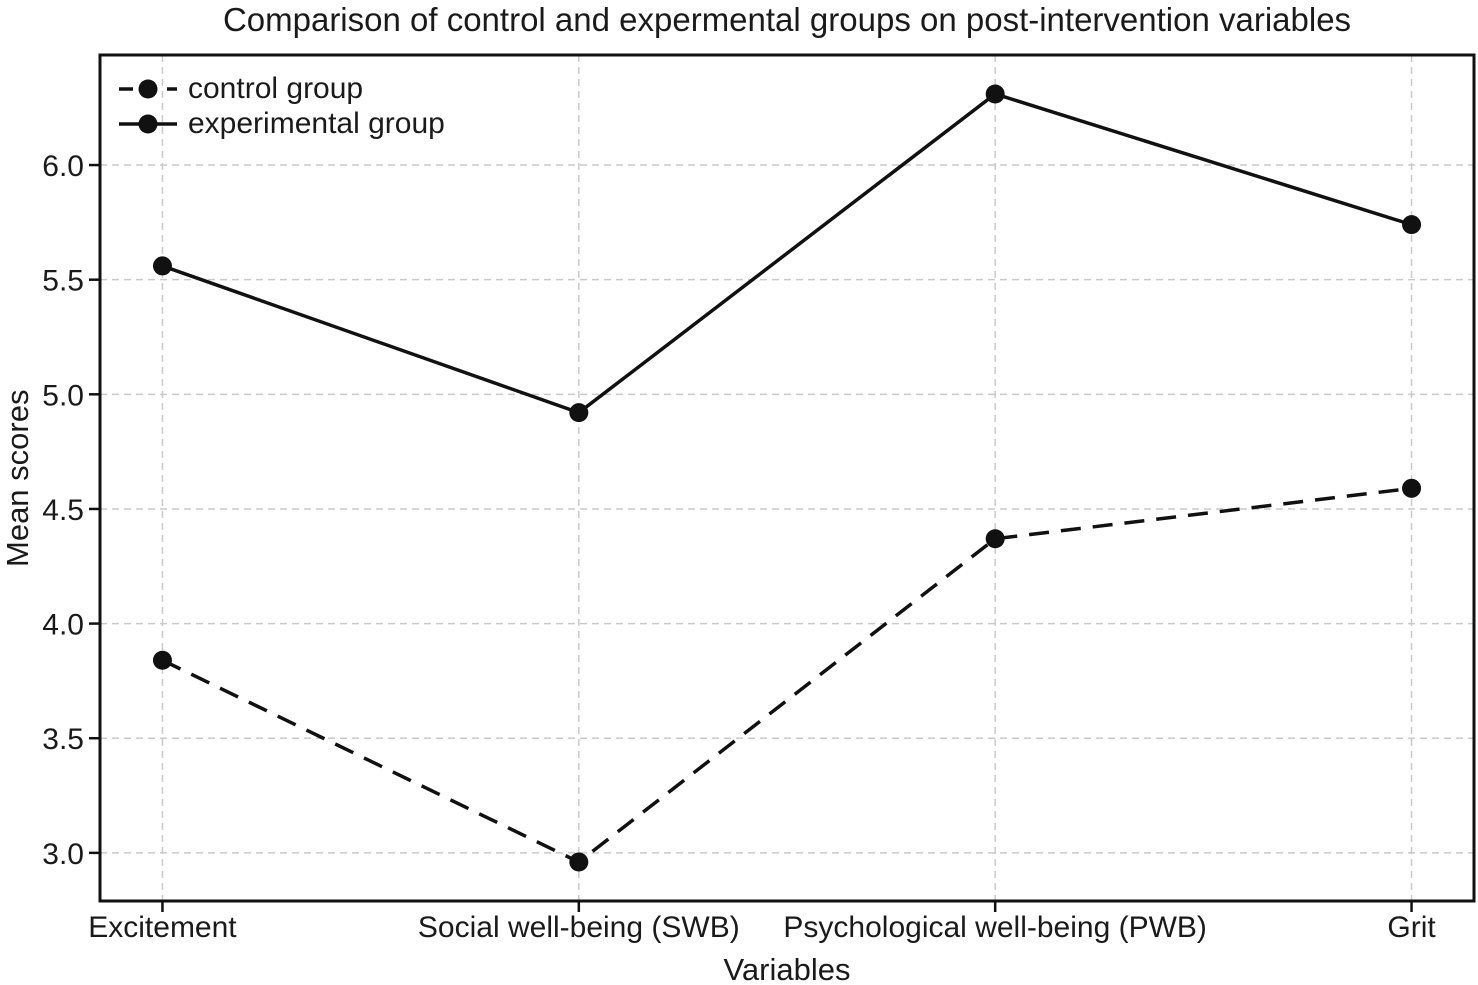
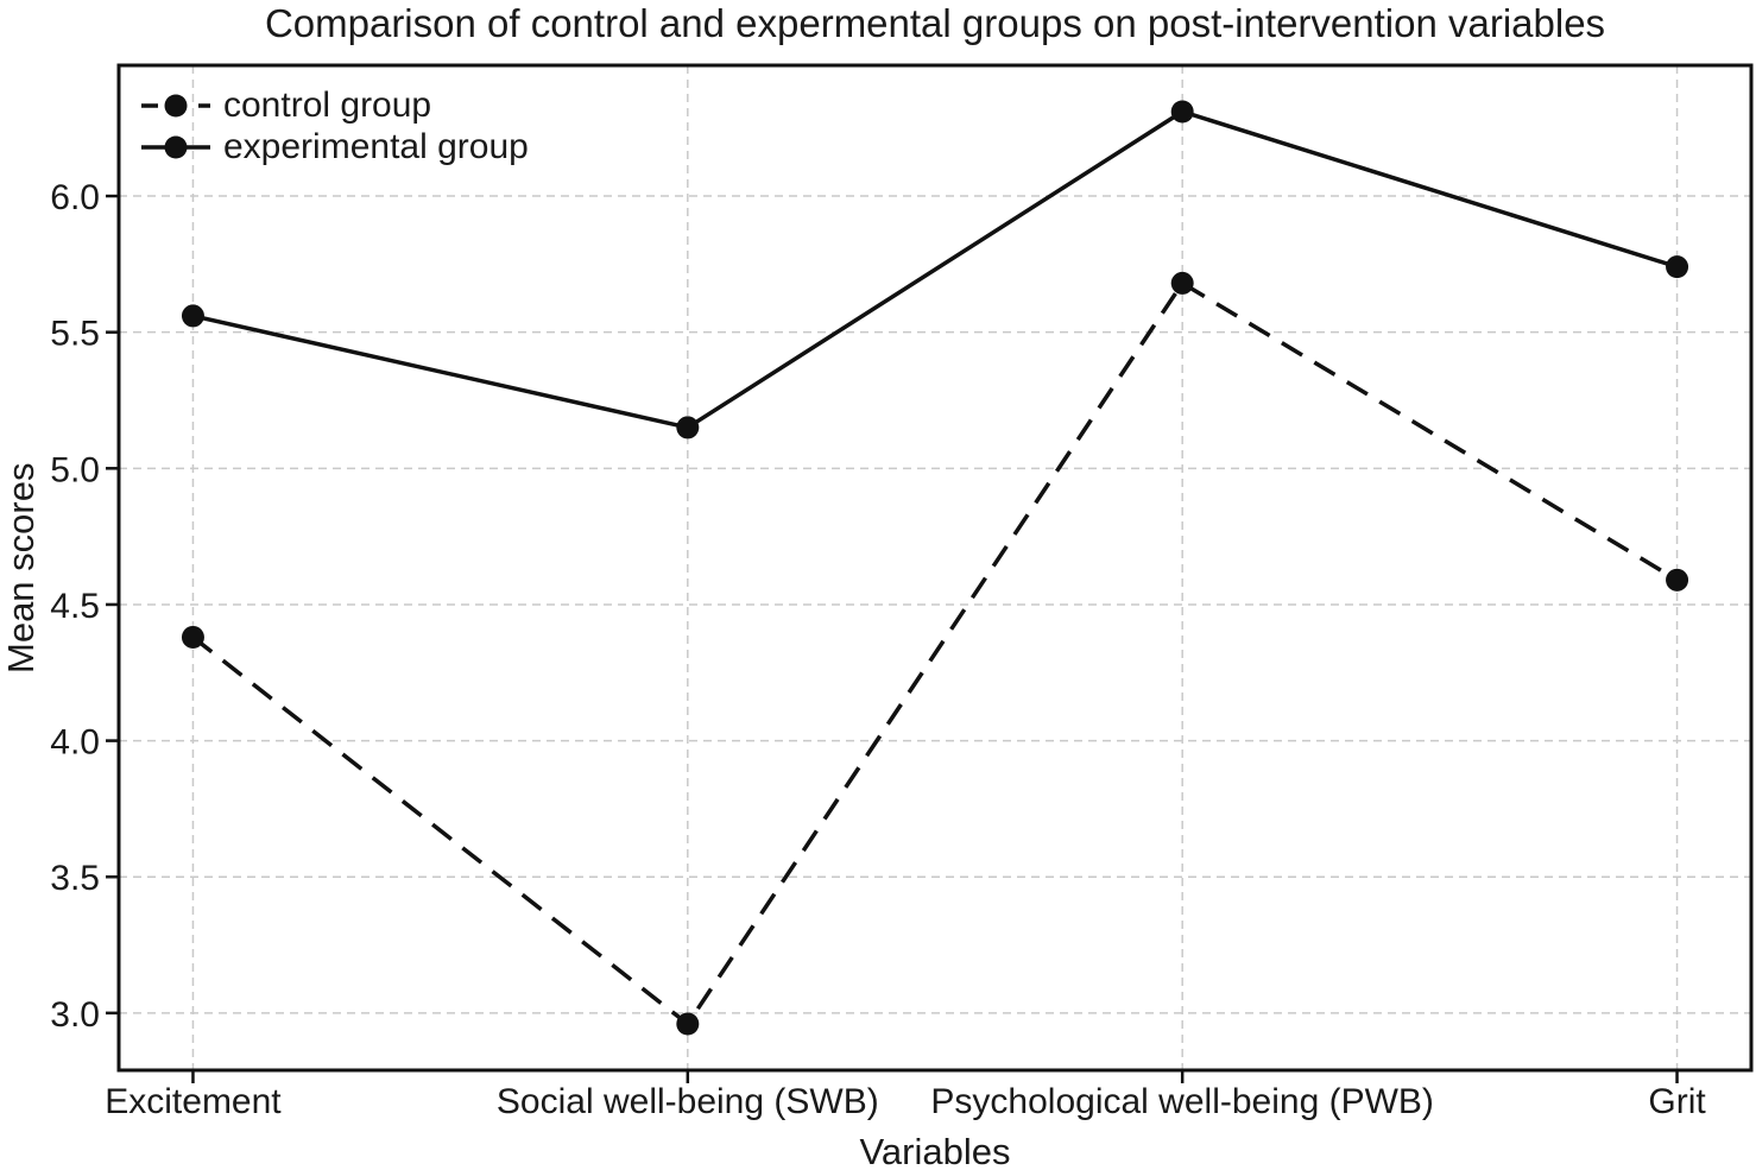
control group/Excitement: 3.84 -> 4.38
experimental group/Social well-being (SWB): 4.92 -> 5.15
control group/Psychological well-being (PWB): 4.37 -> 5.68
